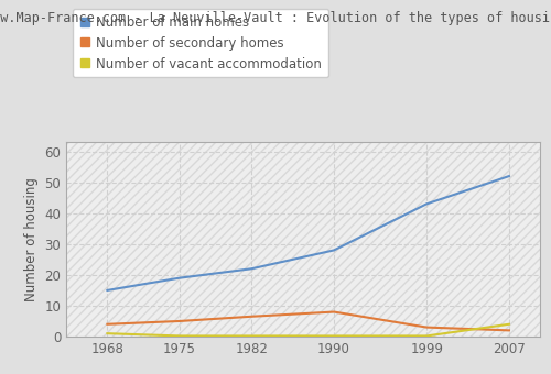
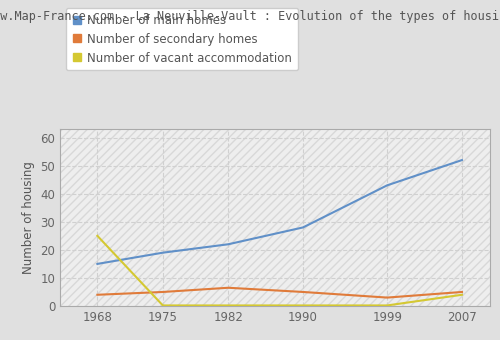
Number of vacant accommodation/1968: 1.0 -> 25.0
Number of secondary homes/1990: 8.0 -> 5.0
Number of secondary homes/2007: 2.0 -> 5.0
